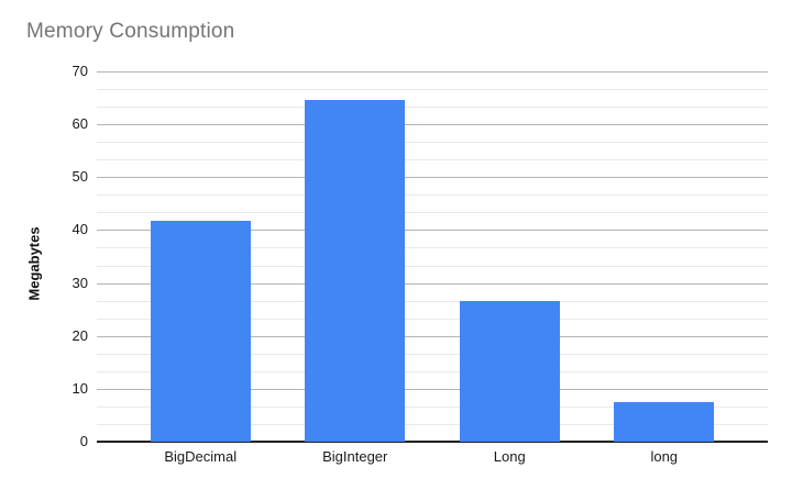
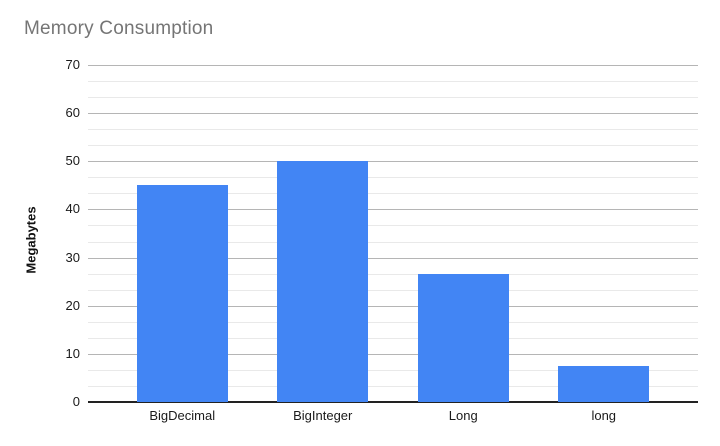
BigDecimal: 42 -> 45
BigInteger: 65 -> 50
